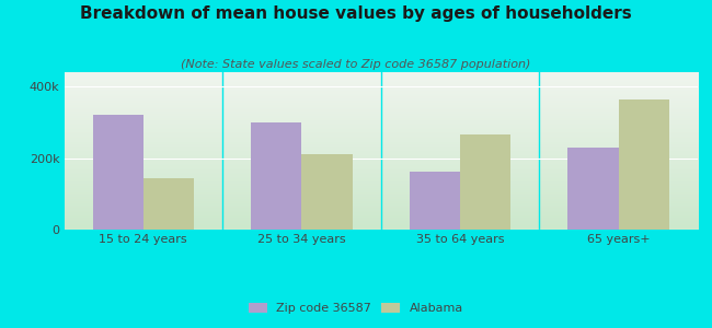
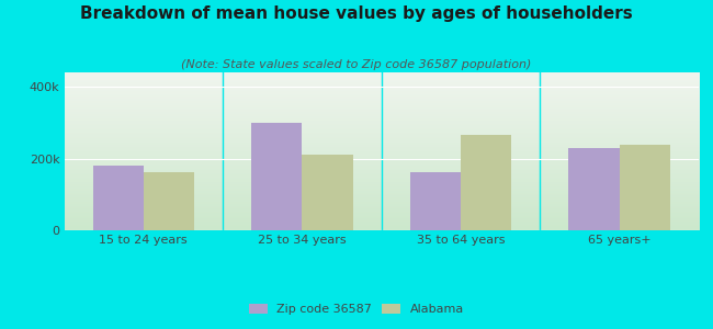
Zip code 36587/15 to 24 years: 320k -> 180k
Alabama/15 to 24 years: 145k -> 163k
Alabama/65 years+: 365k -> 238k
